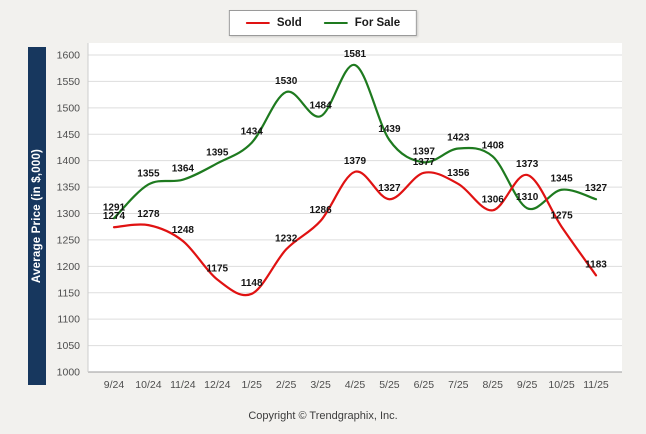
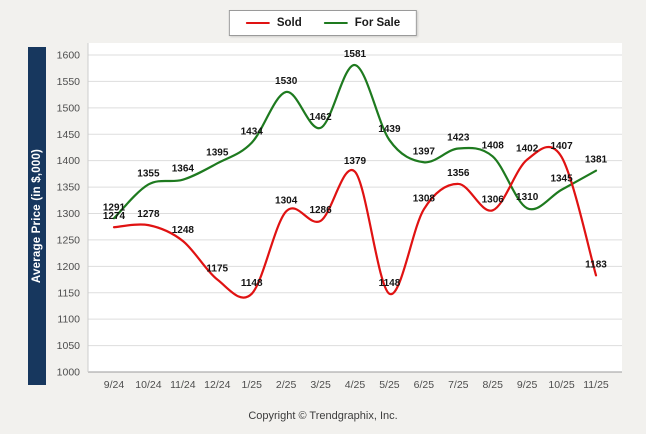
Sold/2/25: 1232 -> 1304
For Sale/3/25: 1484 -> 1462
Sold/5/25: 1327 -> 1148
Sold/6/25: 1377 -> 1308
Sold/9/25: 1373 -> 1402
Sold/10/25: 1275 -> 1407
For Sale/11/25: 1327 -> 1381
